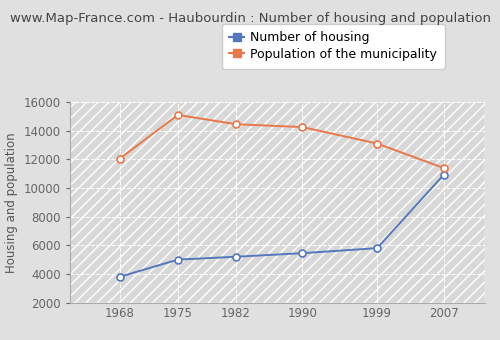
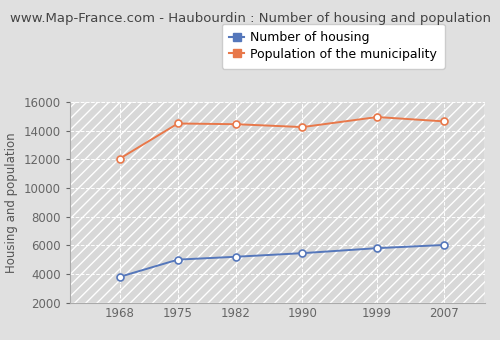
Population of the municipality/1975: 15100 -> 14500
Population of the municipality/1999: 13100 -> 15000
Number of housing/2007: 10900 -> 6000
Population of the municipality/2007: 11400 -> 14600
